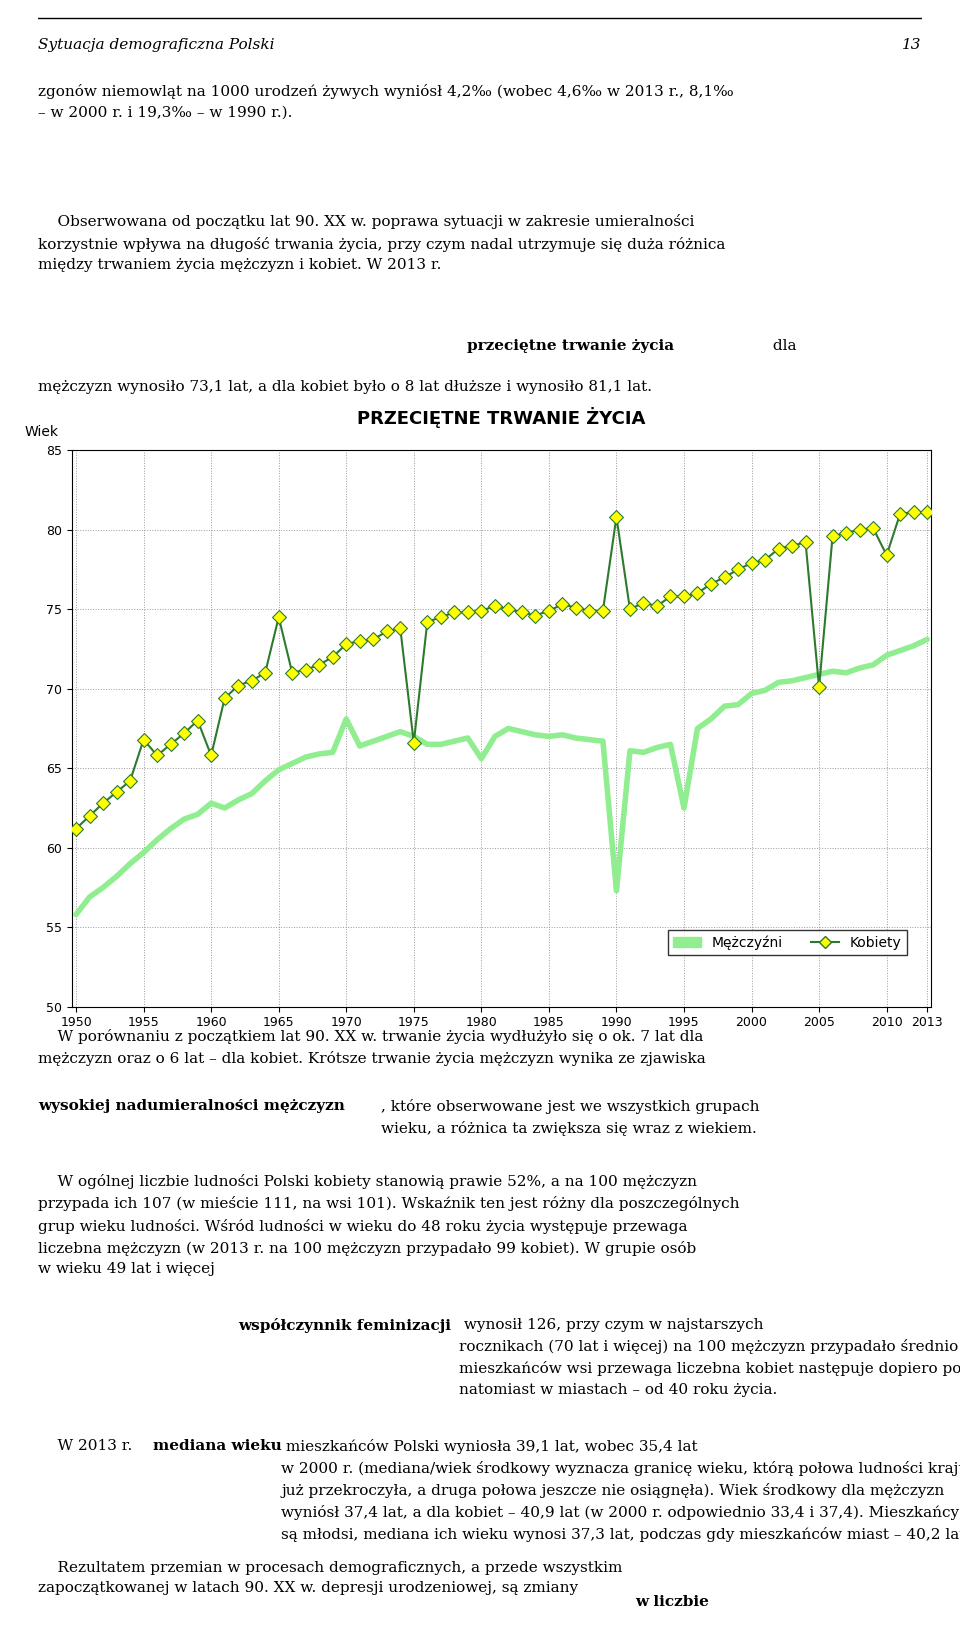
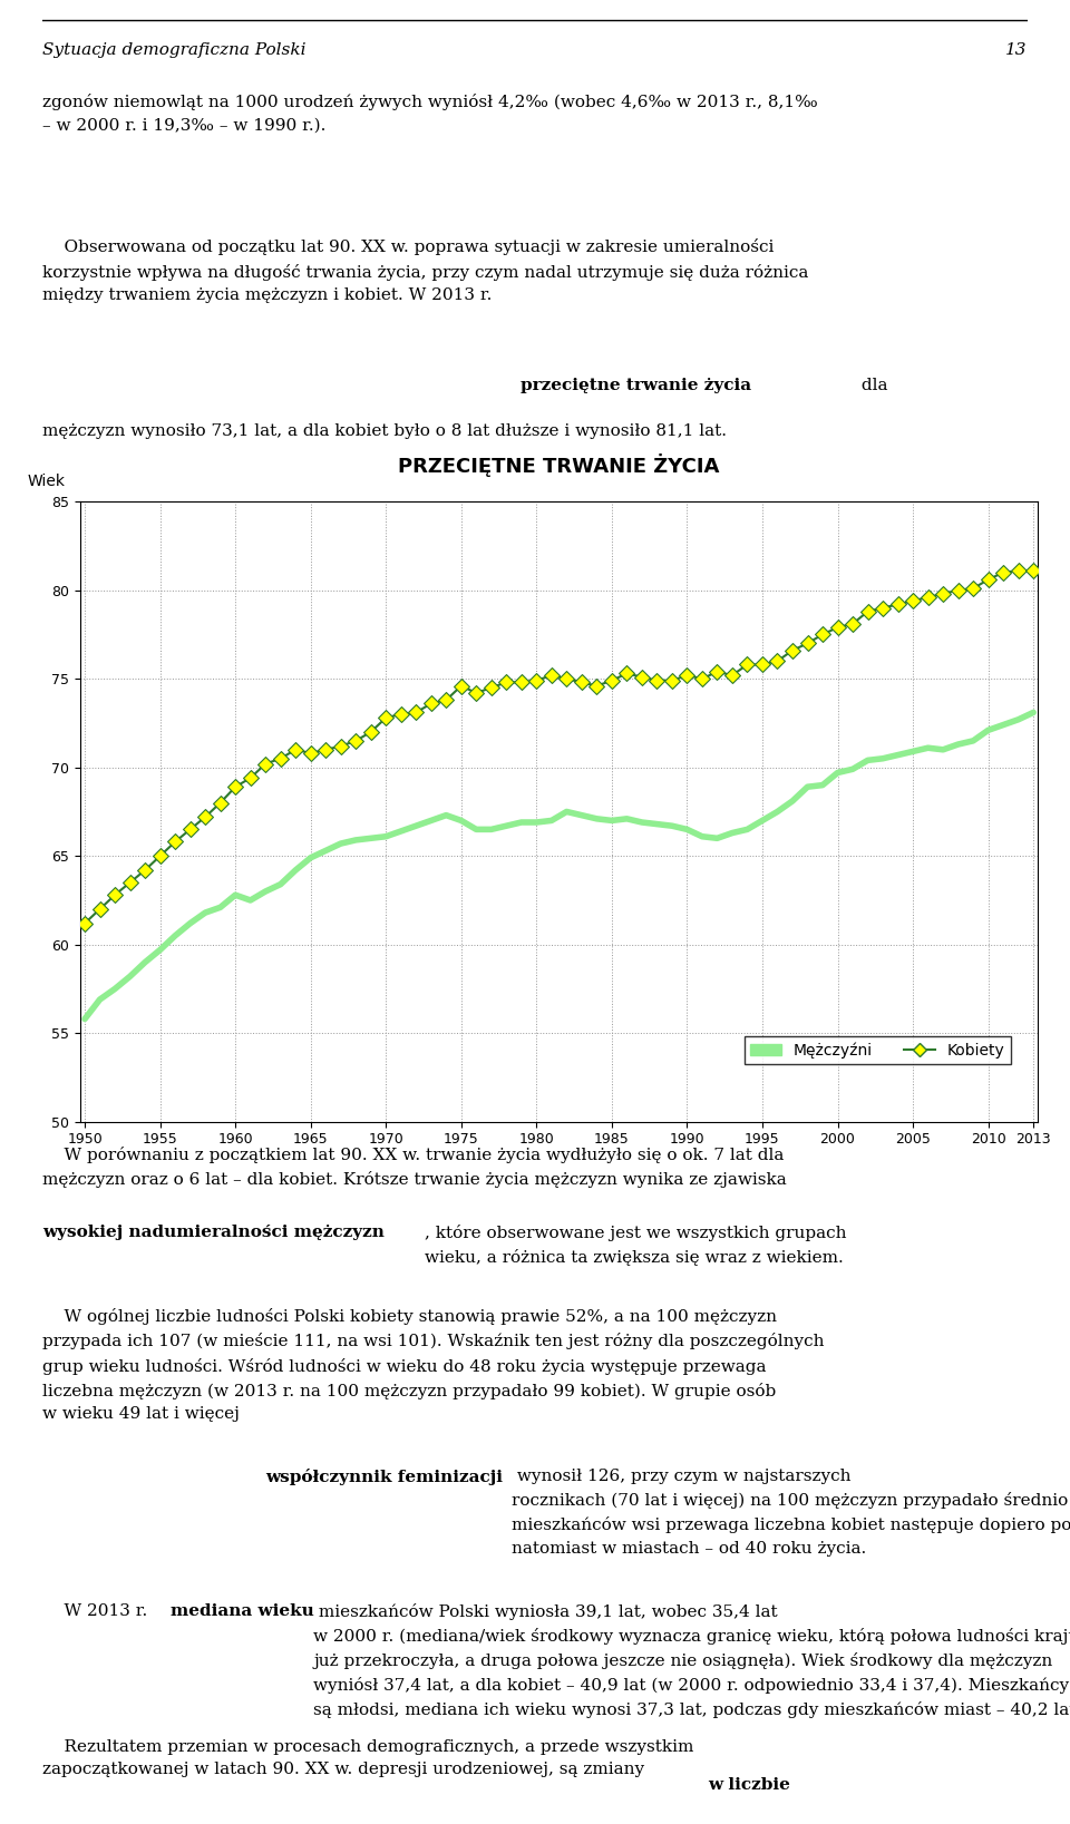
Kobiety/1955: 66.8 -> 65.0
Kobiety/1960: 65.8 -> 68.9
Kobiety/1965: 74.5 -> 70.8
Mężczyźni/1970: 68.1 -> 66.1
Kobiety/1975: 66.6 -> 74.6
Mężczyźni/1980: 65.6 -> 66.9
Mężczyźni/1990: 57.3 -> 66.5
Kobiety/1990: 80.8 -> 75.2
Mężczyźni/1995: 62.5 -> 67.0
Kobiety/2005: 70.1 -> 79.4
Kobiety/2010: 78.4 -> 80.6
